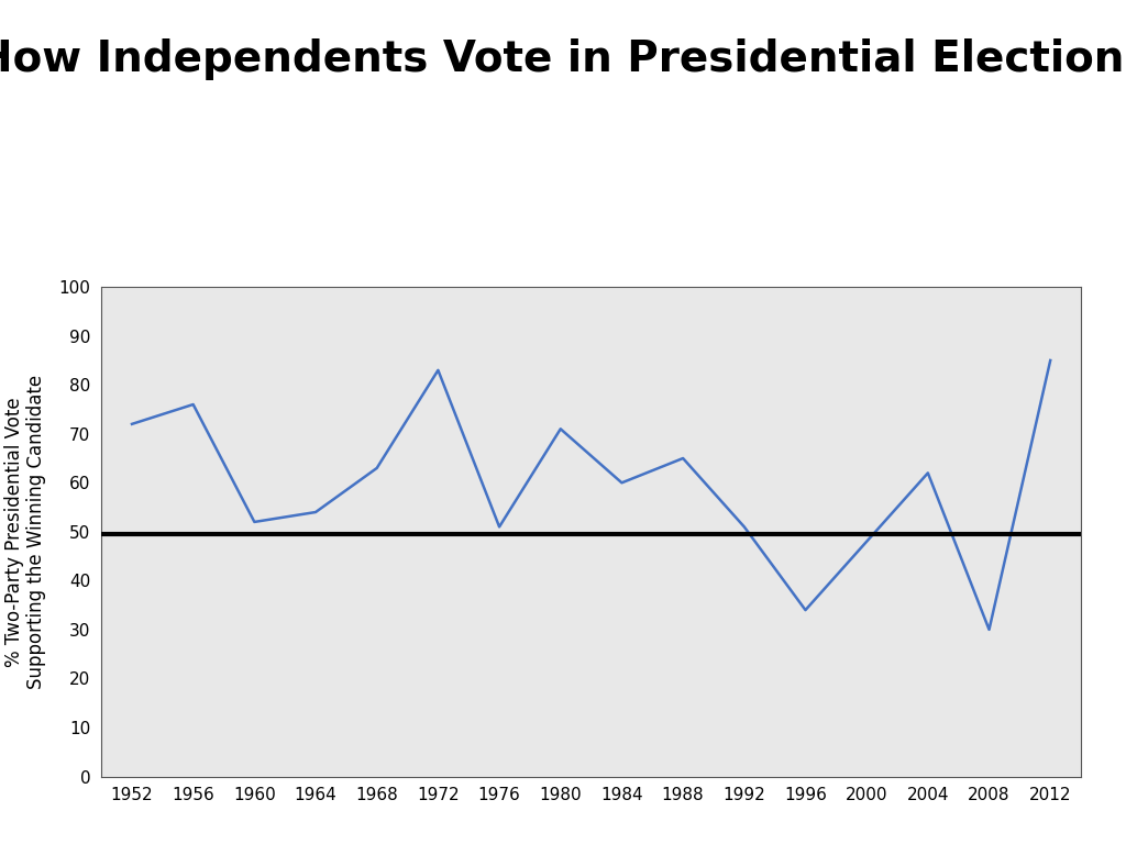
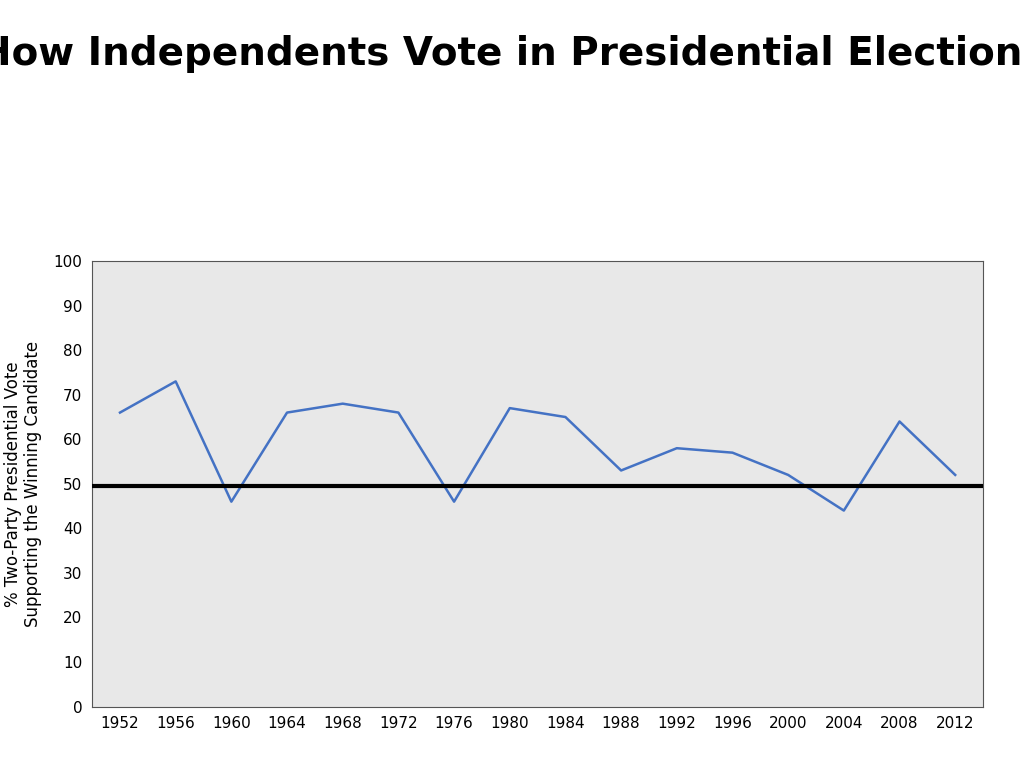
1952: 72 -> 66
1956: 76 -> 73
1960: 52 -> 46
1964: 54 -> 66
1968: 63 -> 68
1972: 83 -> 66
1976: 51 -> 46
1980: 71 -> 67
1984: 60 -> 65
1988: 65 -> 53
1992: 51 -> 58
1996: 34 -> 57
2000: 48 -> 52
2004: 62 -> 44
2008: 30 -> 64
2012: 85 -> 52
